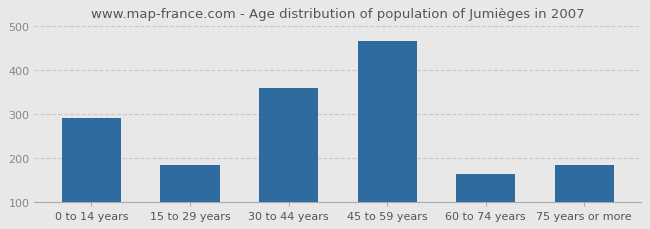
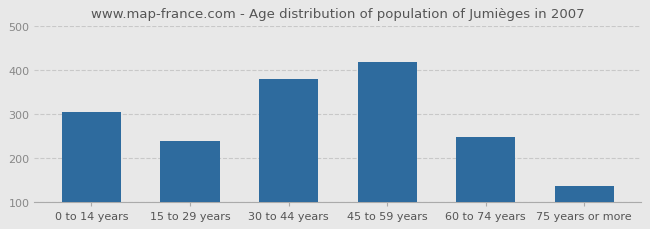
0 to 14 years: 290 -> 305
15 to 29 years: 185 -> 240
30 to 44 years: 360 -> 380
45 to 59 years: 465 -> 418
60 to 74 years: 165 -> 247
75 years or more: 185 -> 138
